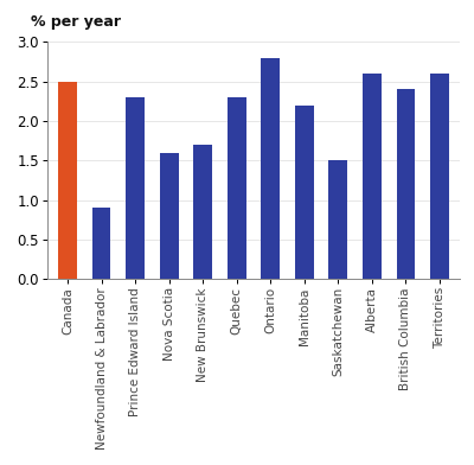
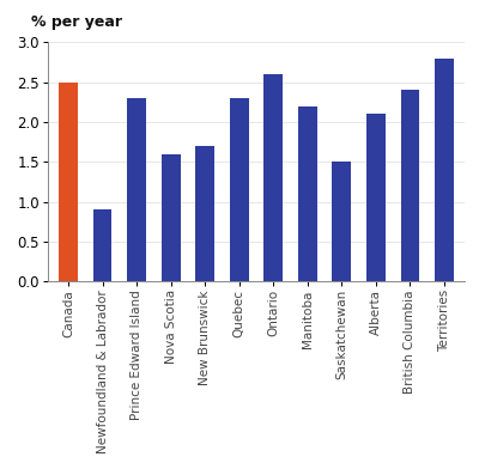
Ontario: 2.8 -> 2.6
Alberta: 2.6 -> 2.1
Territories: 2.6 -> 2.8
